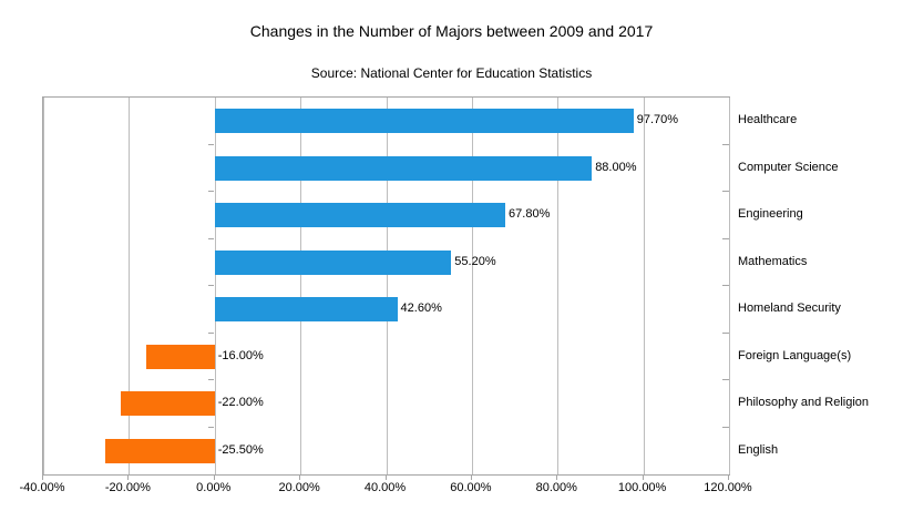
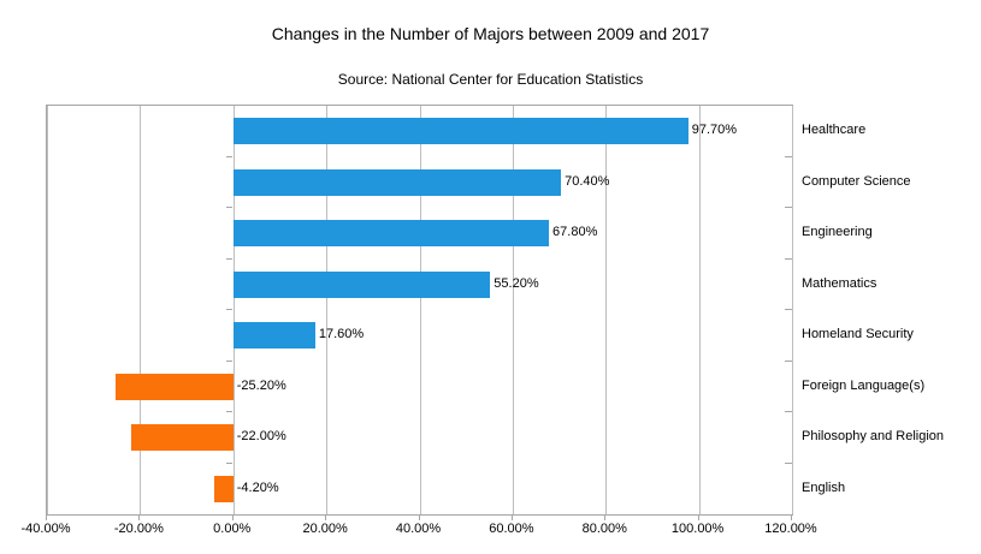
Computer Science: 88.00% -> 70.40%
Homeland Security: 42.60% -> 17.60%
Foreign Language(s): -16.00% -> -25.20%
English: -25.50% -> -4.20%
